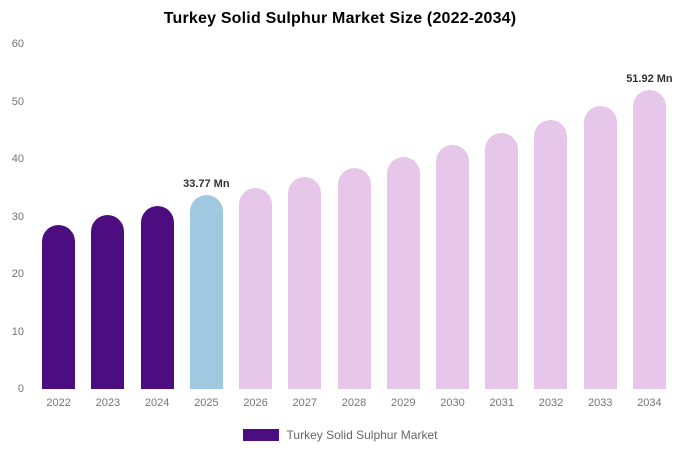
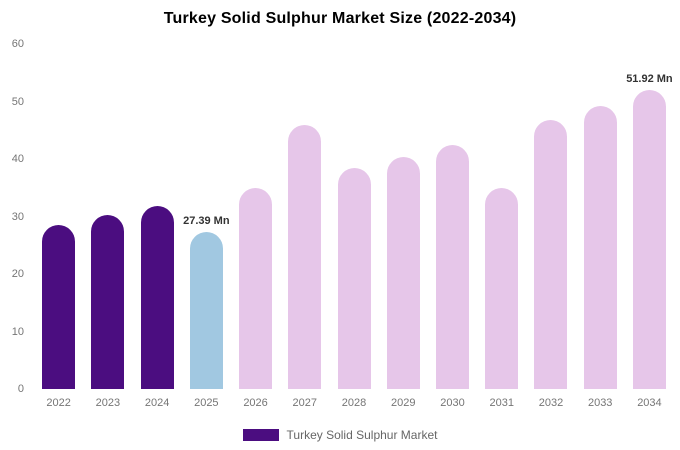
2025: 33.77 -> 27.39
2027: 37 -> 46
2031: 45 -> 35
